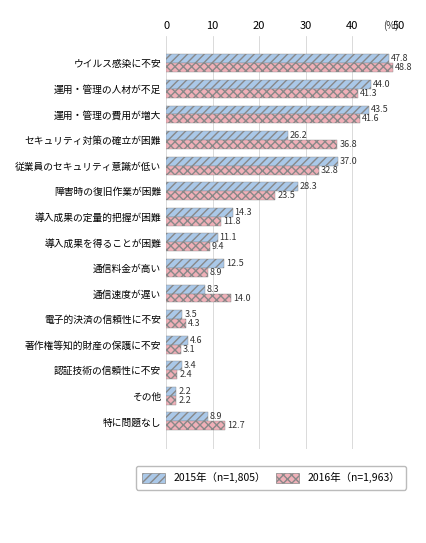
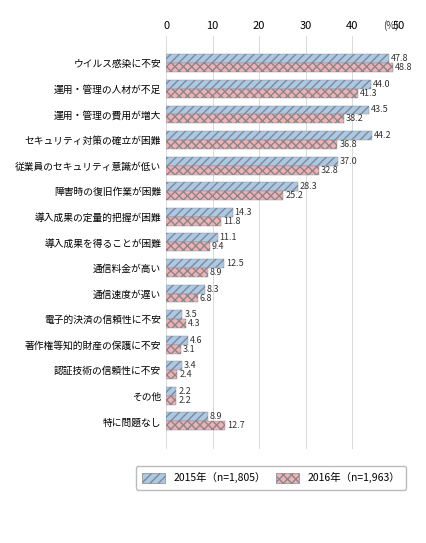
2016年（n=1,963）/運用・管理の費用が増大: 41.6 -> 38.2
2015年（n=1,805）/セキュリティ対策の確立が困難: 26.2 -> 44.2
2016年（n=1,963）/障害時の復旧作業が困難: 23.5 -> 25.2
2016年（n=1,963）/通信速度が遅い: 14.0 -> 6.8
